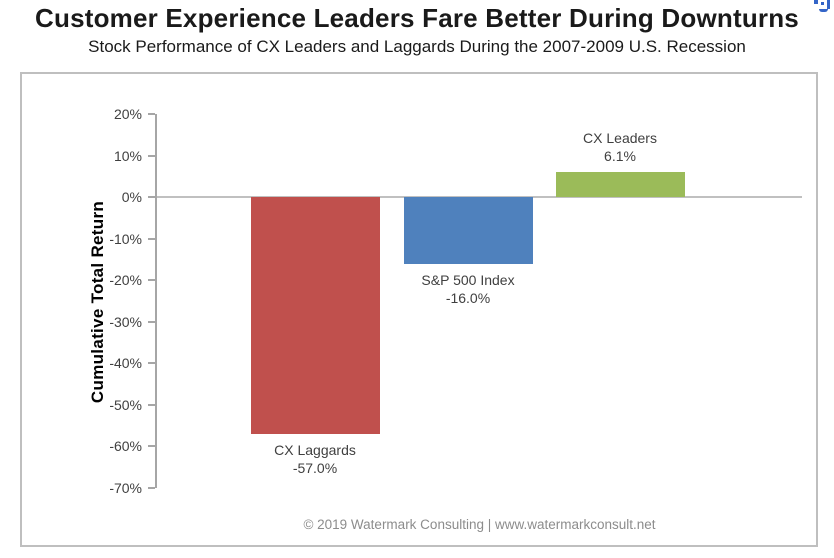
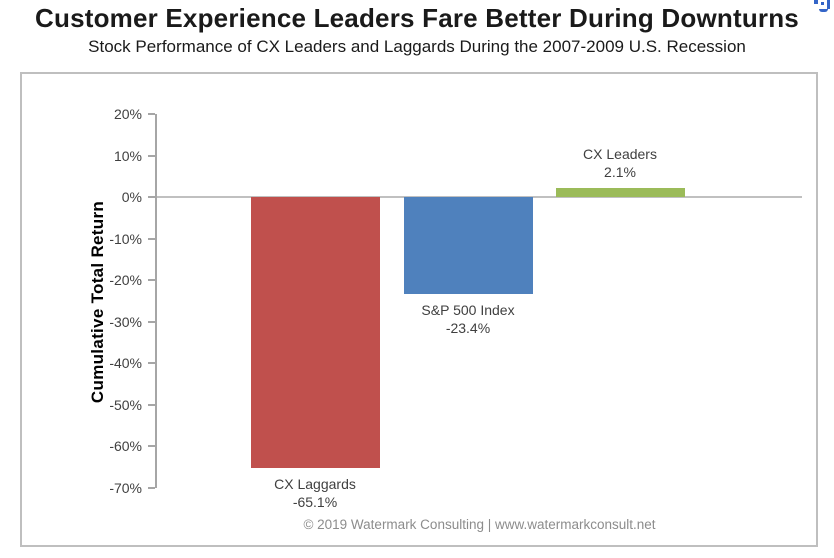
CX Laggards: -57.0% -> -65.1%
S&P 500 Index: -16.0% -> -23.4%
CX Leaders: 6.1% -> 2.1%
